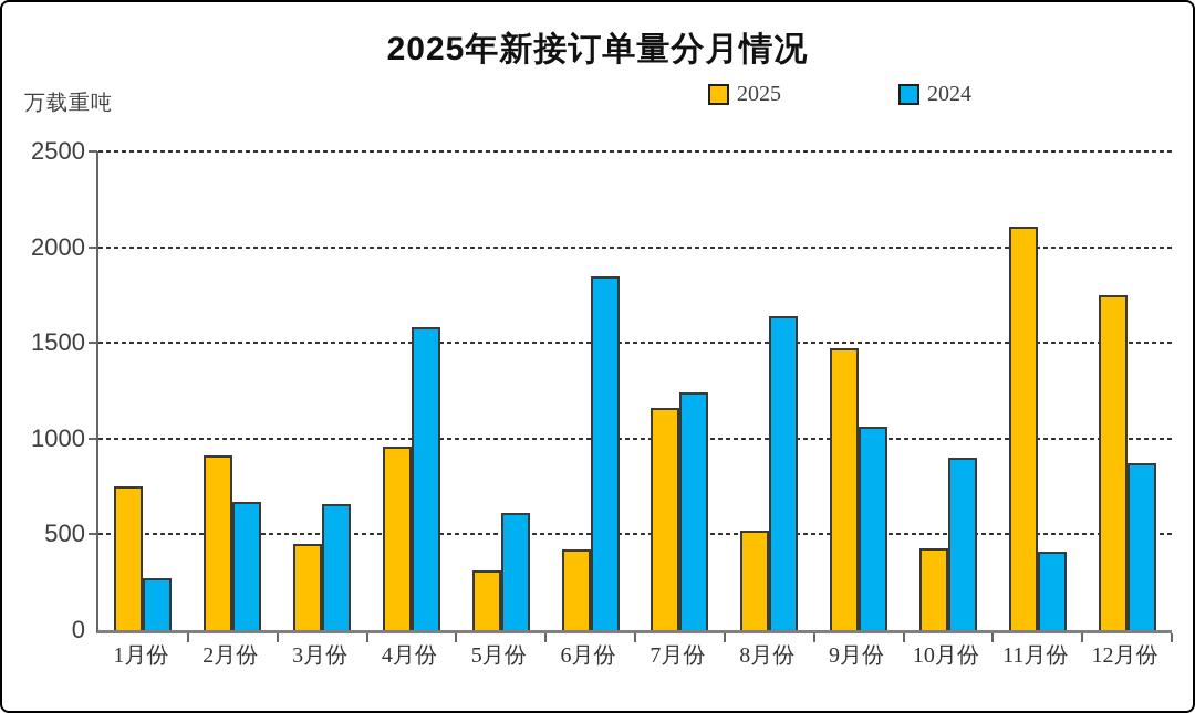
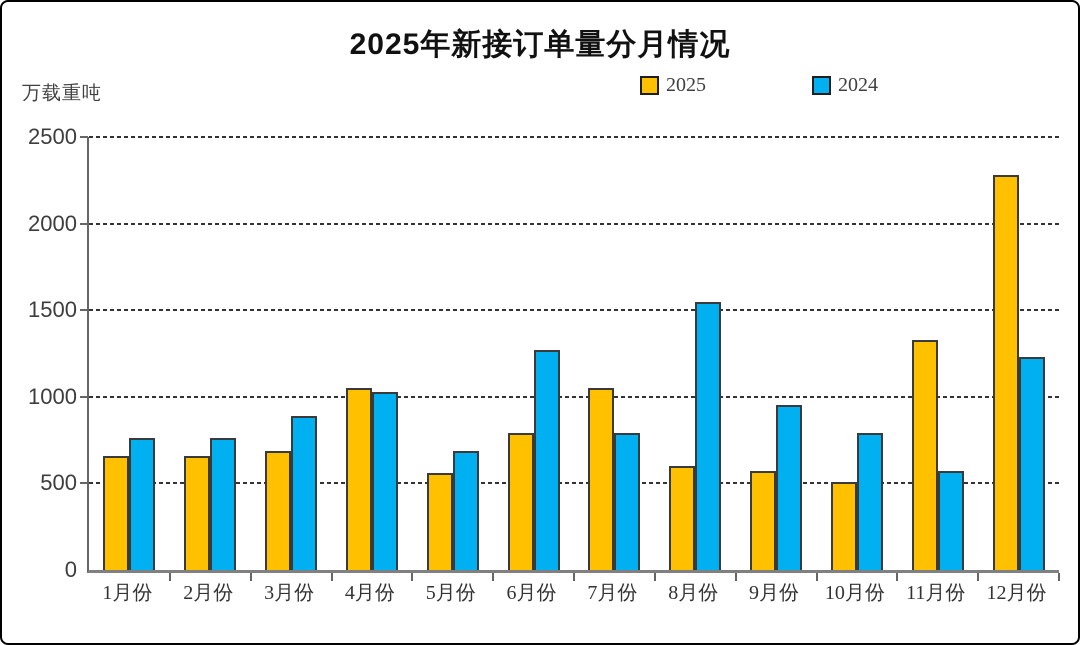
2025/1月份: 750 -> 660
2024/1月份: 270 -> 760
2025/2月份: 910 -> 660
2024/2月份: 670 -> 760
2025/3月份: 450 -> 690
2024/3月份: 660 -> 890
2025/4月份: 960 -> 1050
2024/4月份: 1580 -> 1030
2025/5月份: 310 -> 560
2024/5月份: 610 -> 690
2025/6月份: 420 -> 790
2024/6月份: 1850 -> 1270
2025/7月份: 1160 -> 1050
2024/7月份: 1240 -> 790
2025/8月份: 520 -> 600
2024/8月份: 1640 -> 1550
2025/9月份: 1470 -> 570
2024/9月份: 1060 -> 950
2025/10月份: 430 -> 510
2024/10月份: 900 -> 790
2025/11月份: 2110 -> 1330
2024/11月份: 410 -> 570
2025/12月份: 1750 -> 2280
2024/12月份: 870 -> 1230
